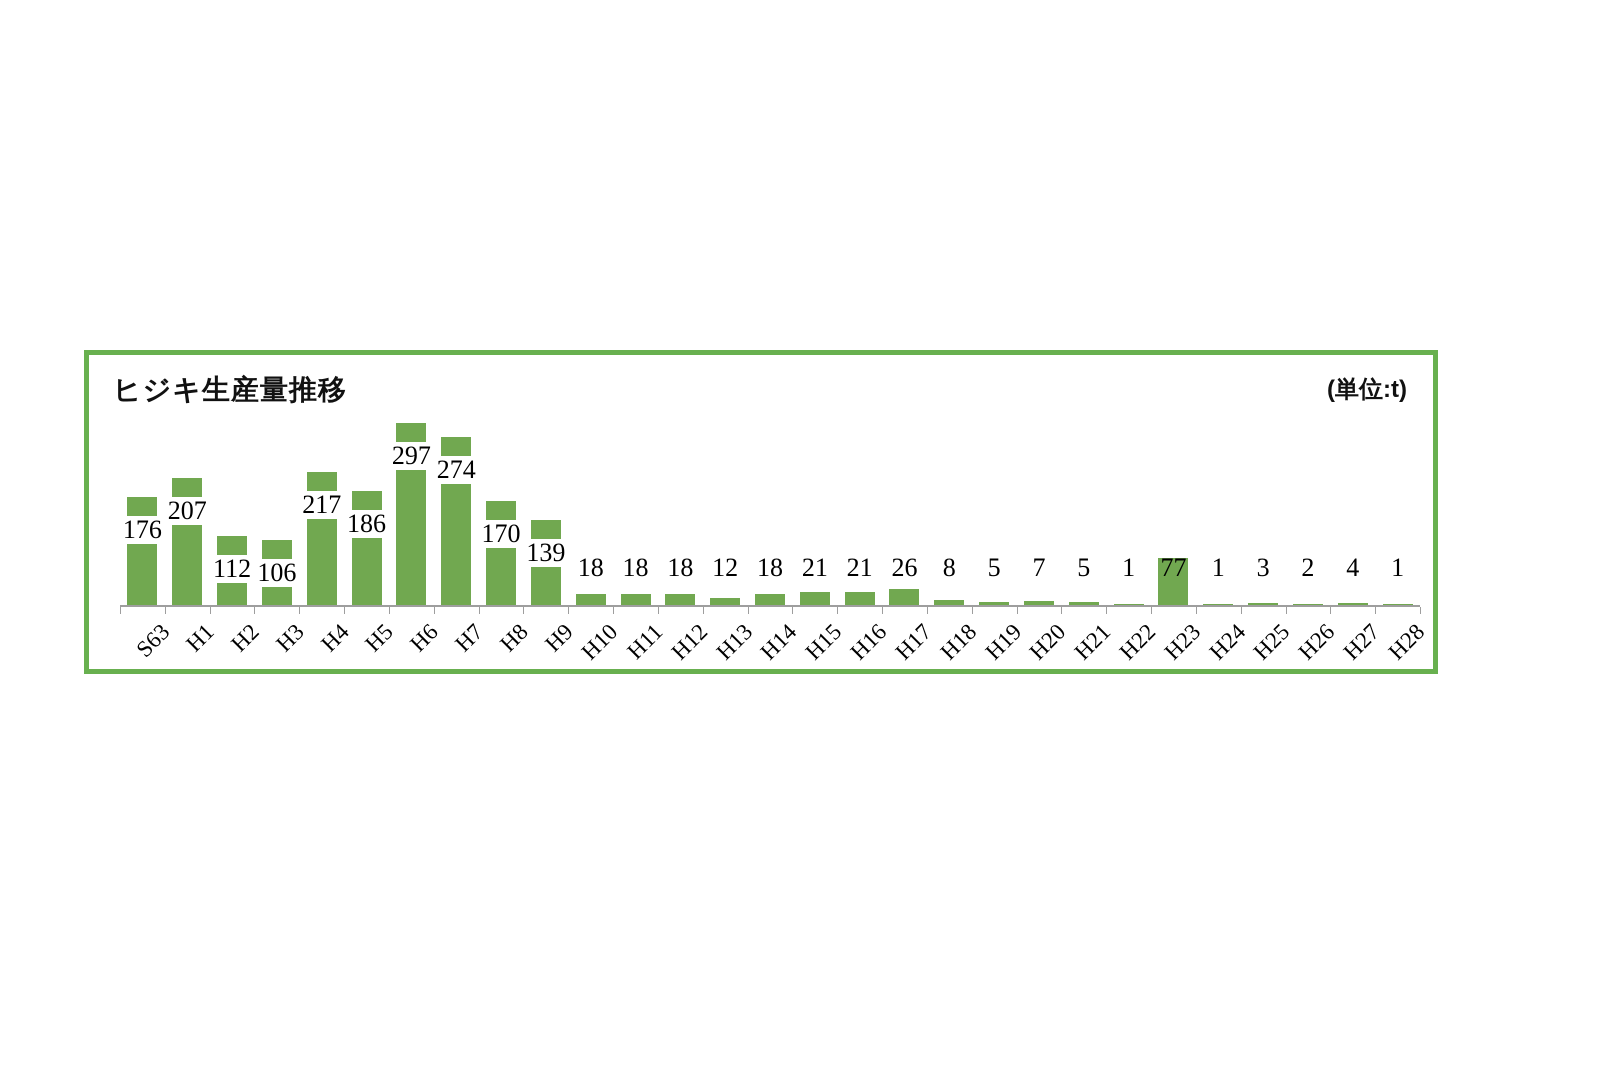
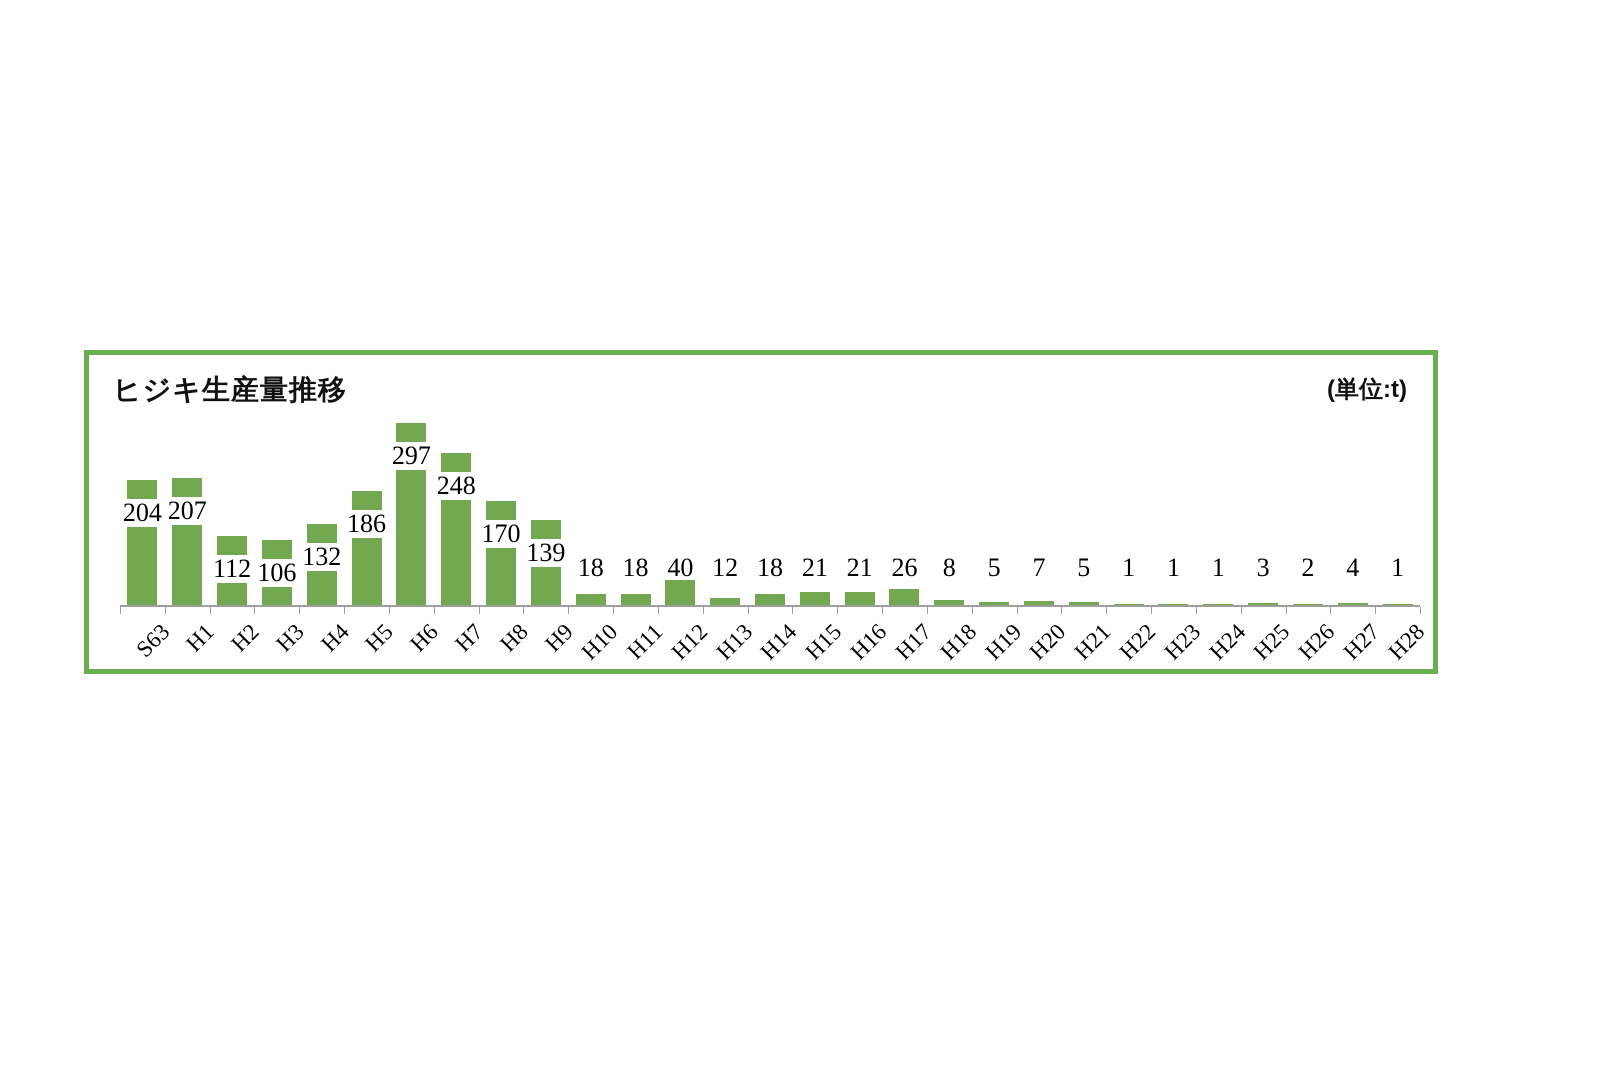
S63: 176 -> 204
H4: 217 -> 132
H7: 274 -> 248
H12: 18 -> 40
H23: 77 -> 1
